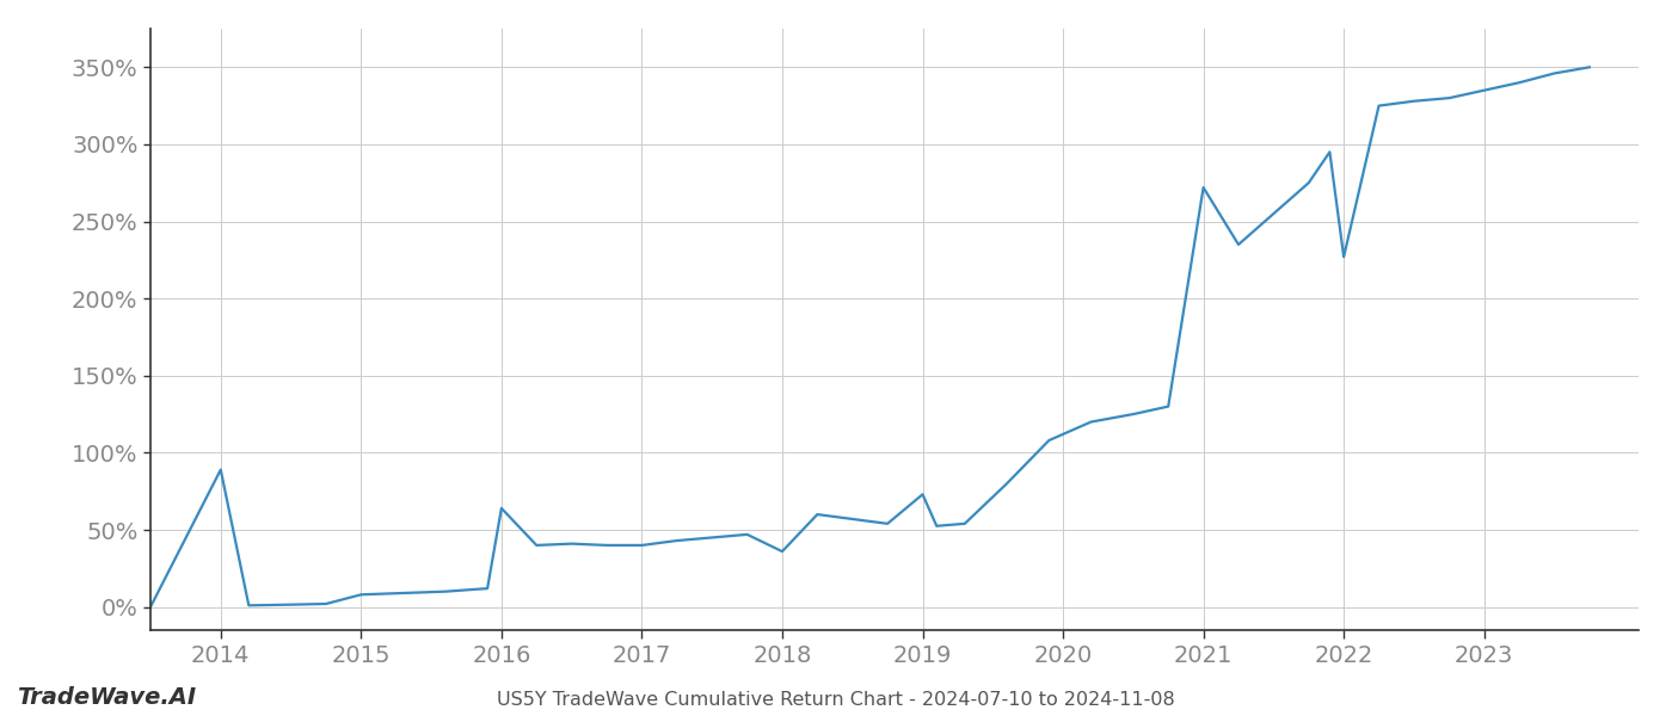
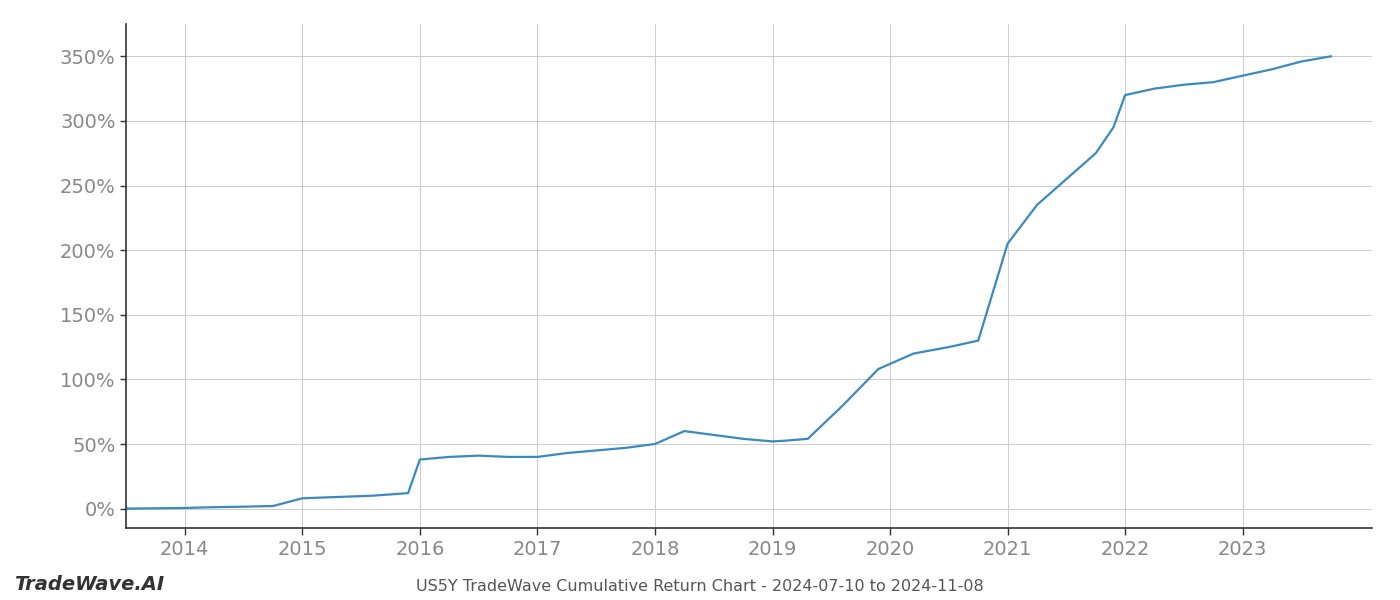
2014: 89% -> 0%
2016: 64% -> 38%
2018: 36% -> 50%
2019: 73% -> 52%
2021: 272% -> 205%
2022: 227% -> 320%
